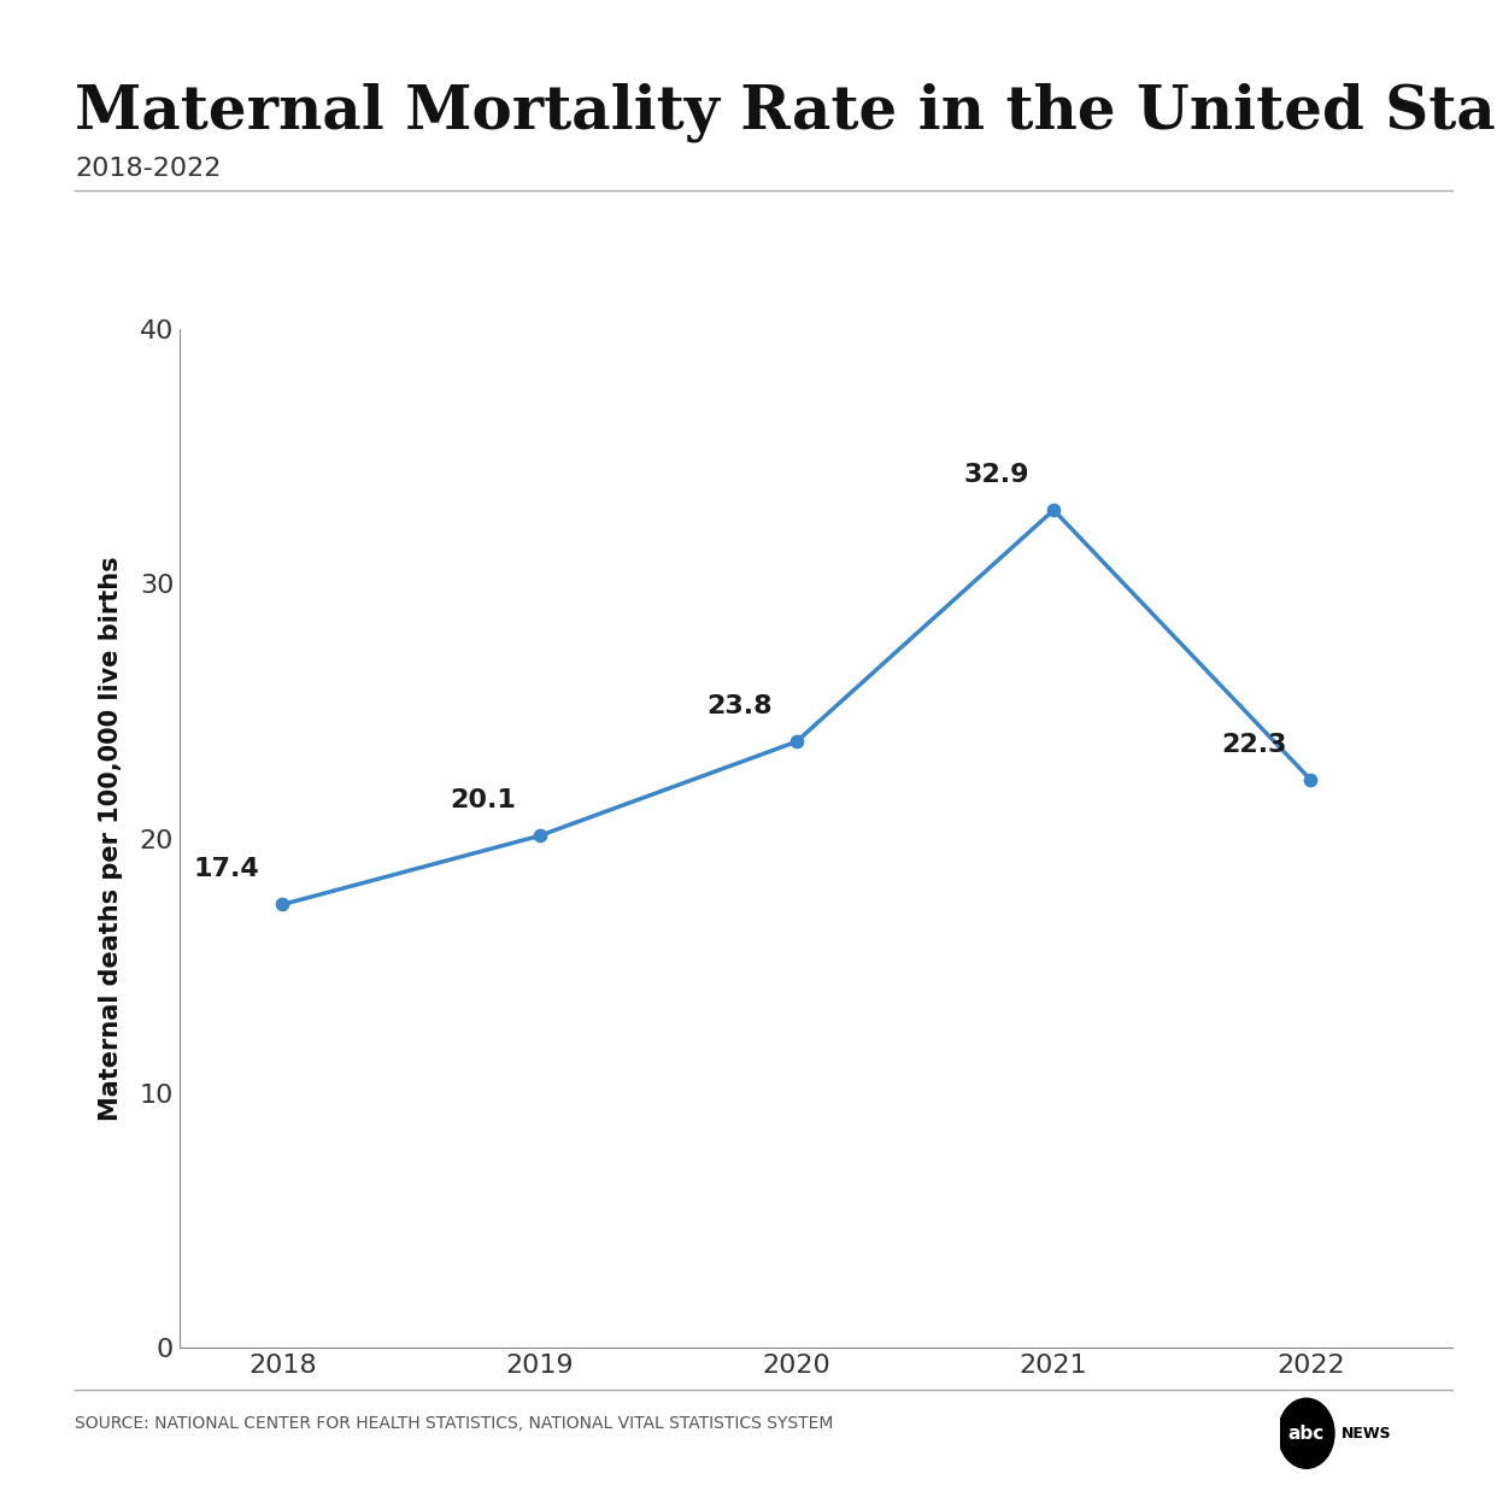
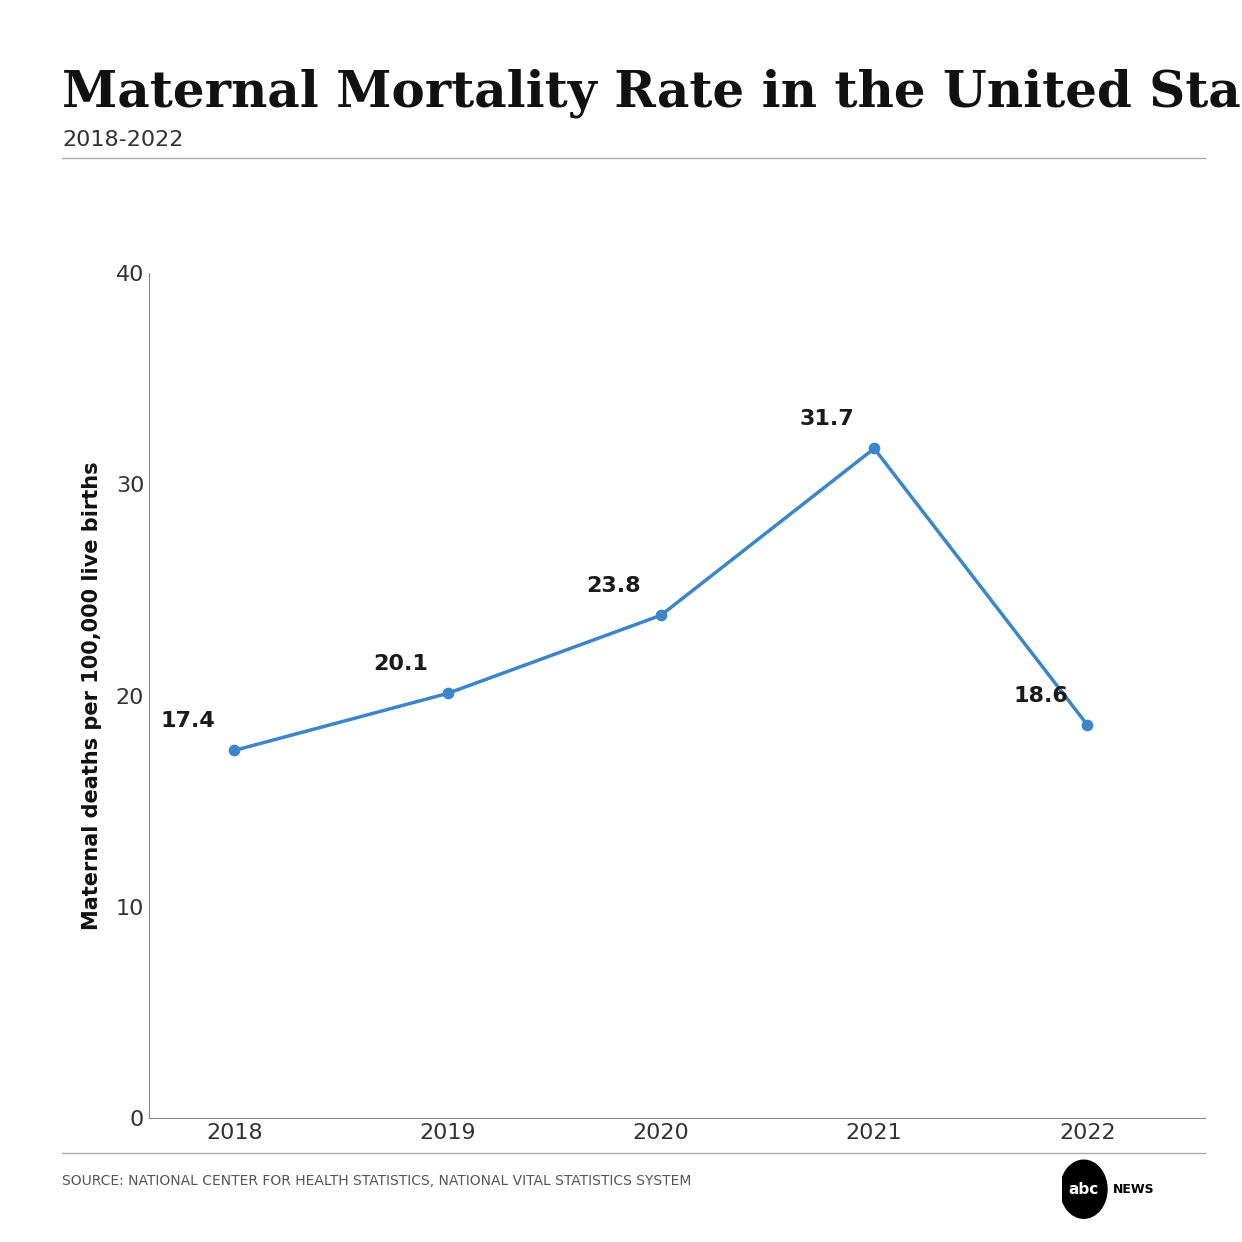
2021: 32.9 -> 31.7
2022: 22.3 -> 18.6
